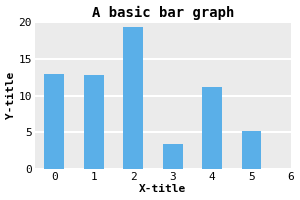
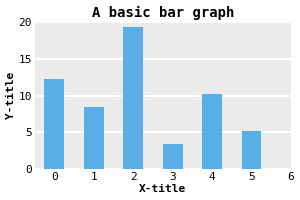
0: 13.0 -> 12.2
1: 12.8 -> 8.5
4: 11.2 -> 10.2
